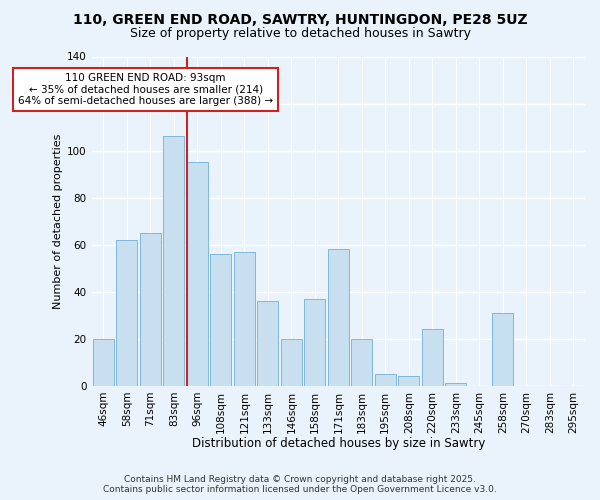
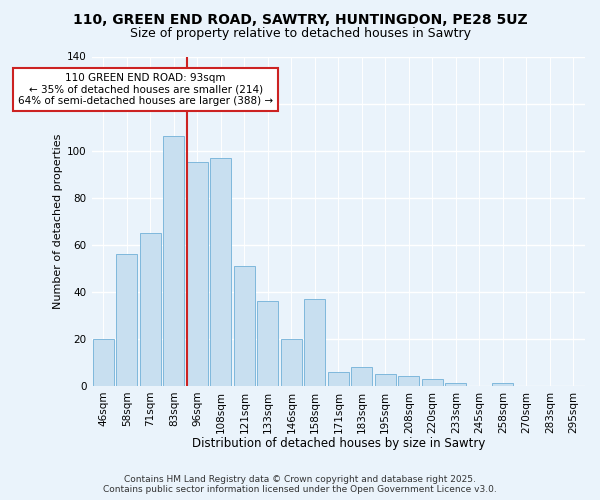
58sqm: 62 -> 56
108sqm: 56 -> 97
121sqm: 57 -> 51
171sqm: 58 -> 6
183sqm: 20 -> 8
220sqm: 24 -> 3
258sqm: 31 -> 1
